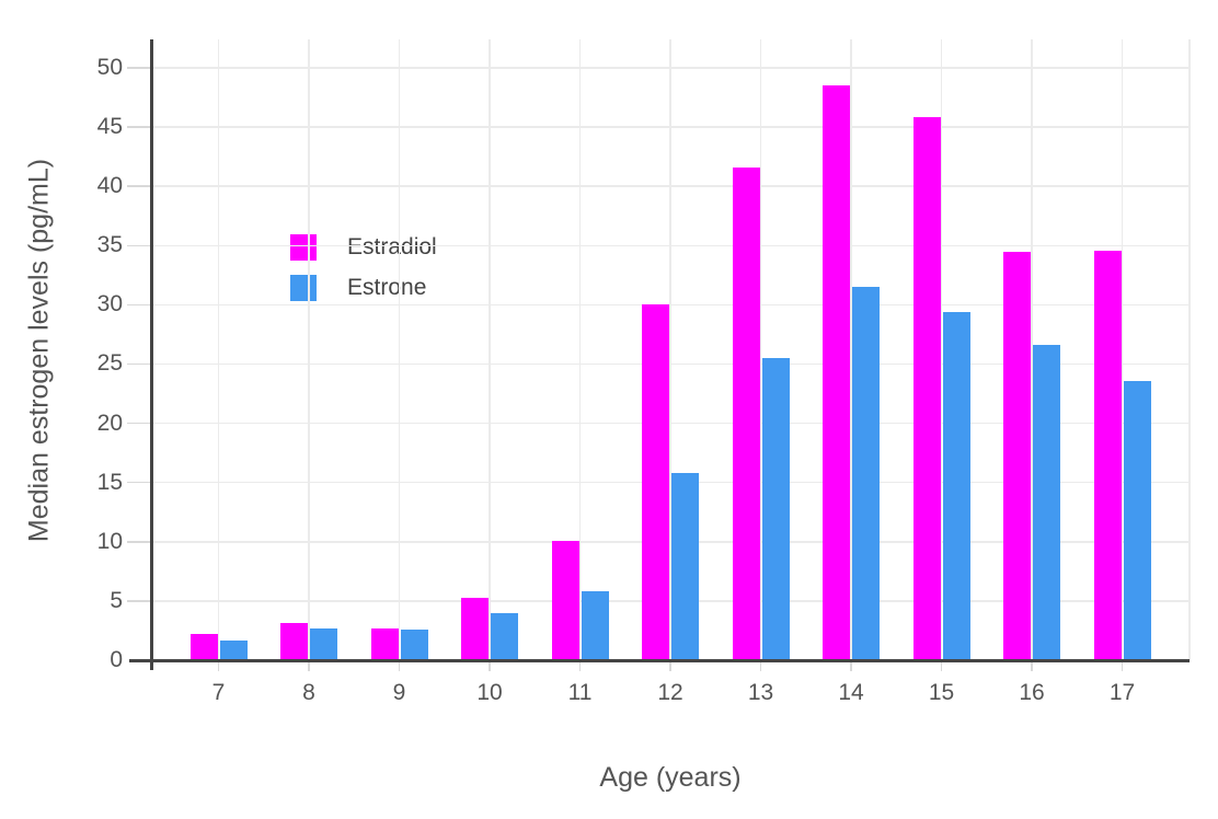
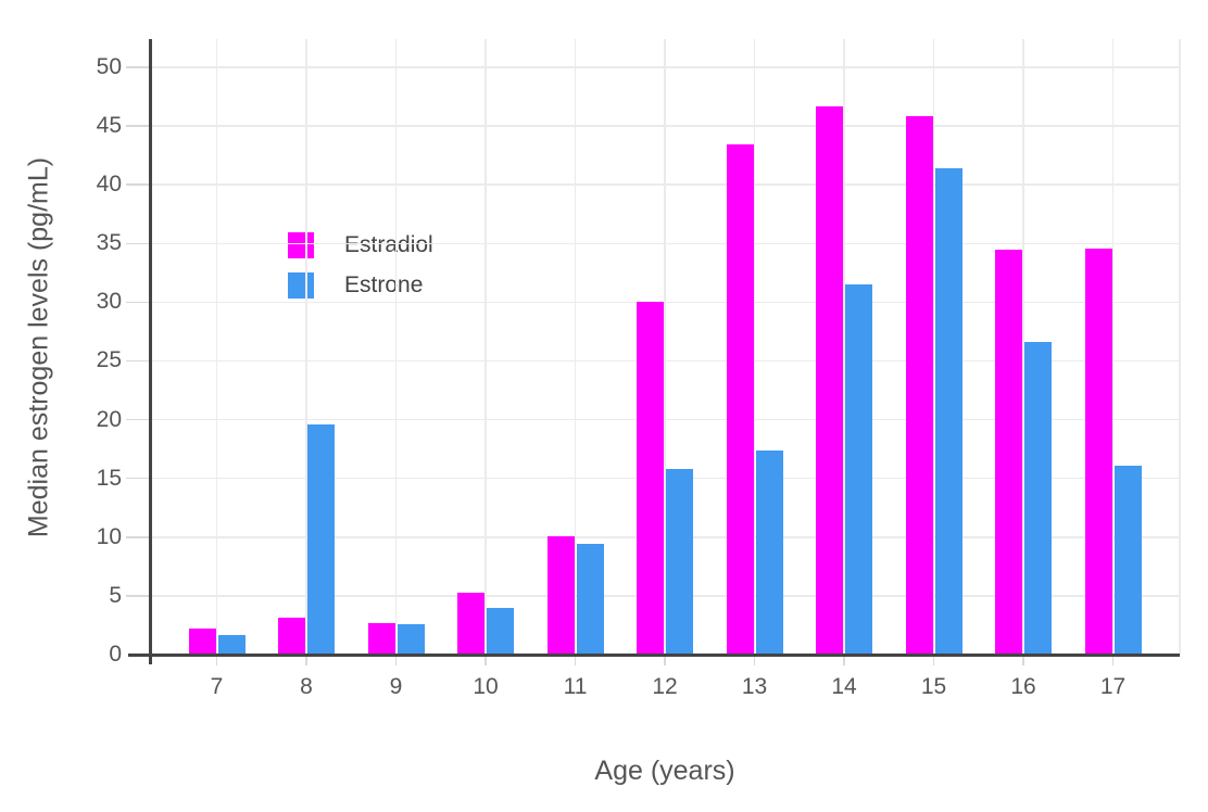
Estrone/8: 2.7 -> 19.6
Estrone/11: 5.8 -> 9.4
Estradiol/13: 41.6 -> 43.4
Estrone/13: 25.5 -> 17.4
Estradiol/14: 48.5 -> 46.7
Estrone/15: 29.4 -> 41.4
Estrone/17: 23.6 -> 16.1
